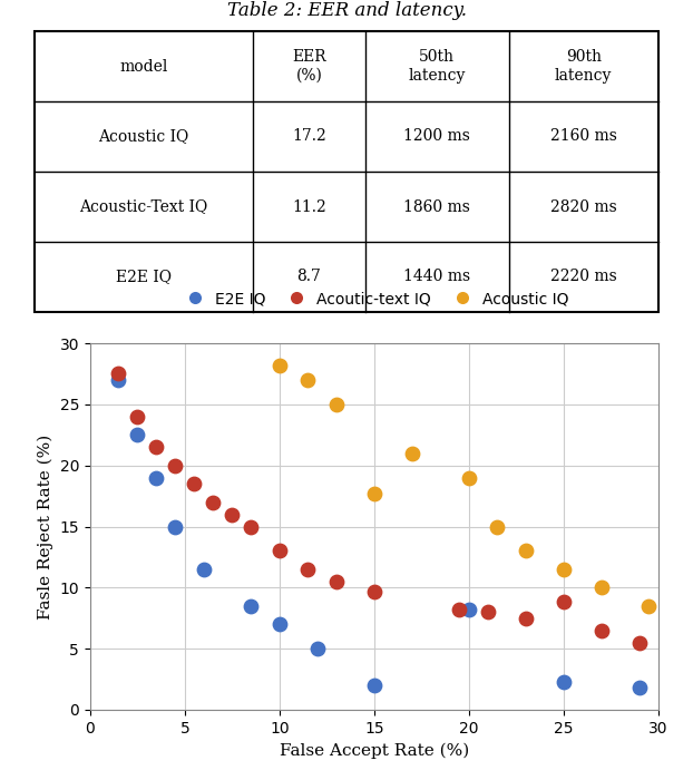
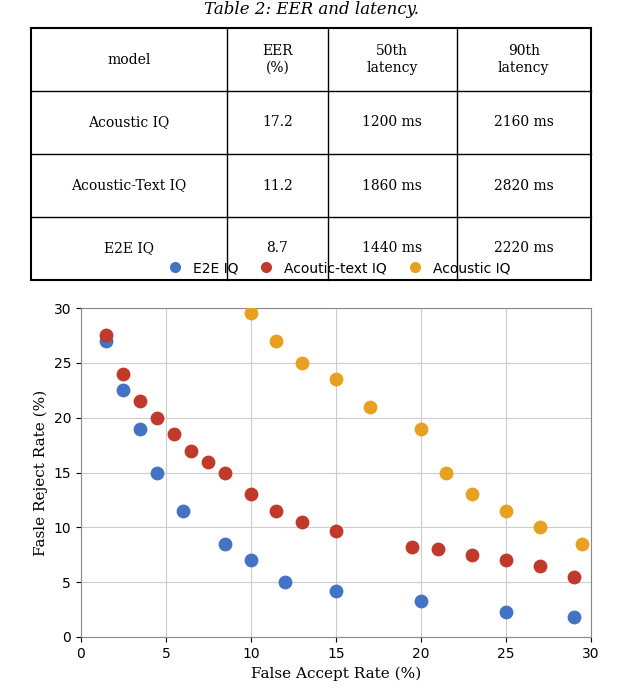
Acoustic IQ/10: 28.2 -> 29.5
E2E IQ/15: 2.0 -> 4.2
Acoustic IQ/15: 17.7 -> 23.5
E2E IQ/20: 8.2 -> 3.3
Acoutic-text IQ/25: 8.8 -> 7.0
